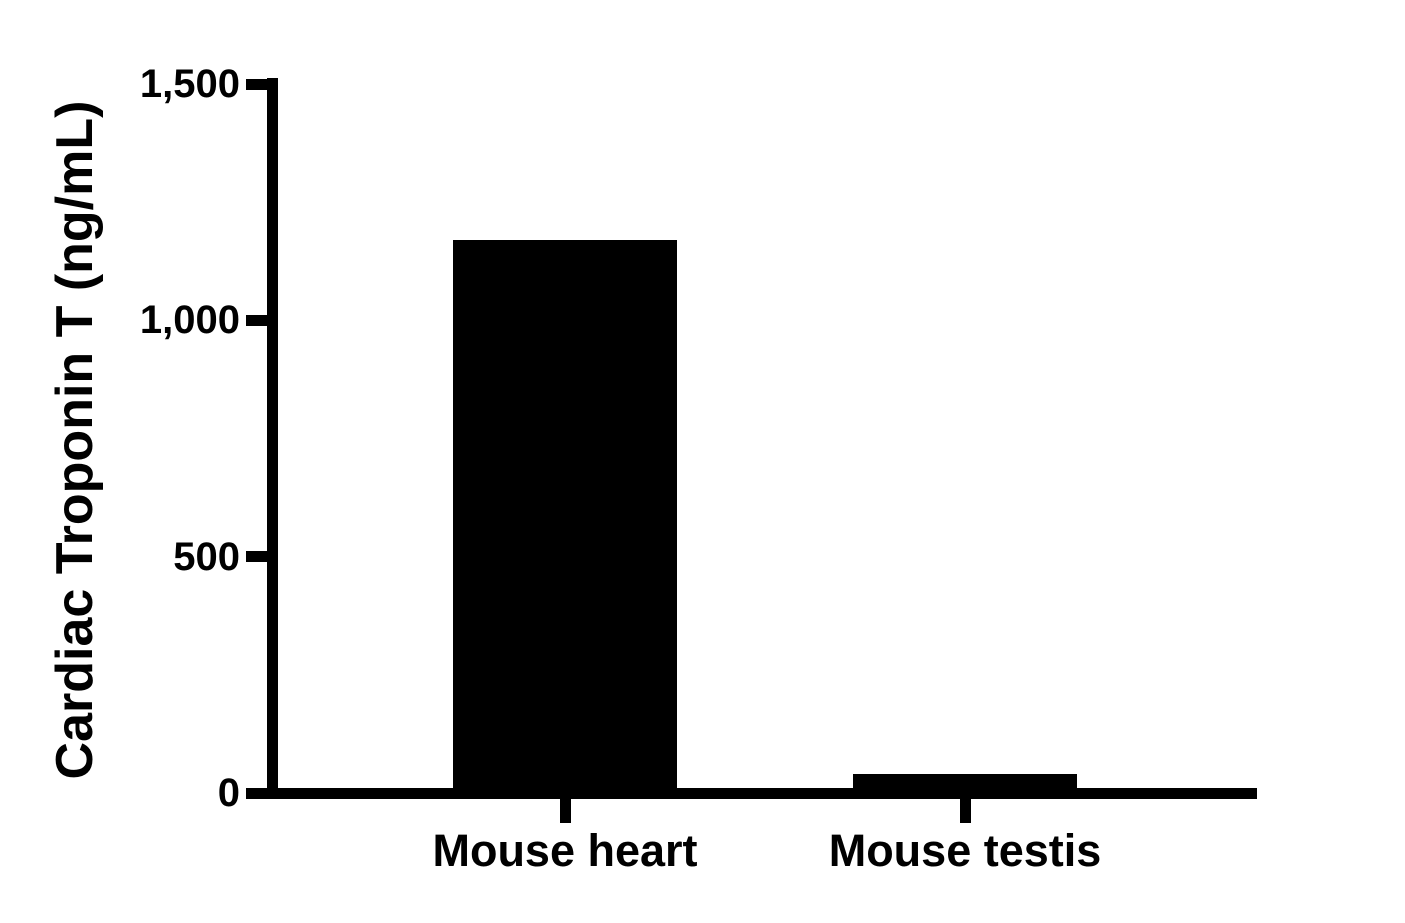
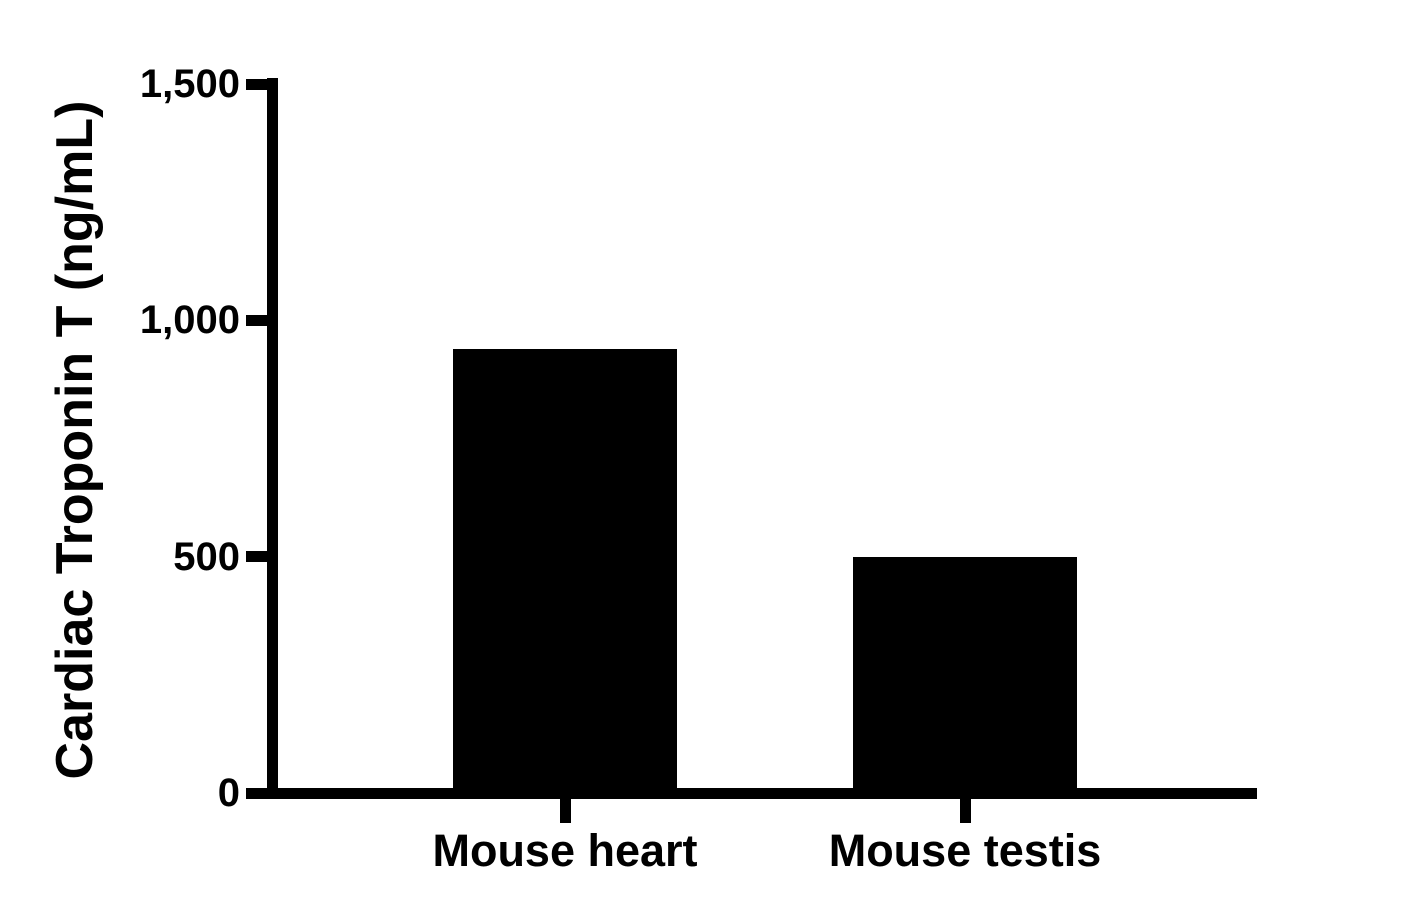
Mouse heart: 1170 -> 940
Mouse testis: 40 -> 500
